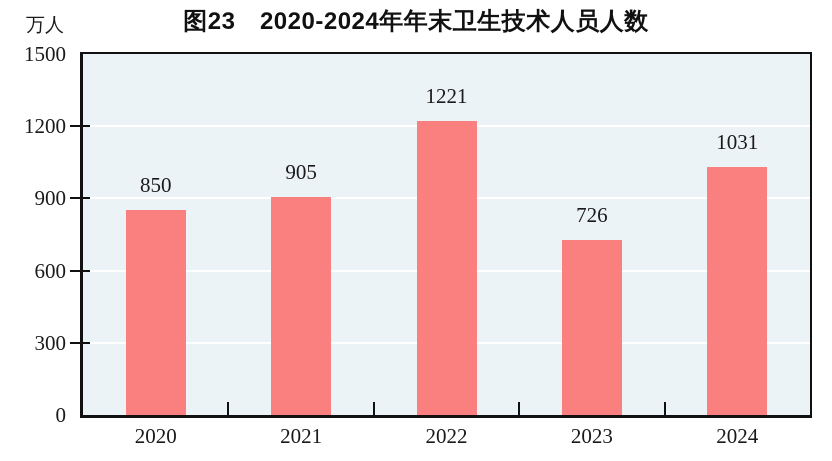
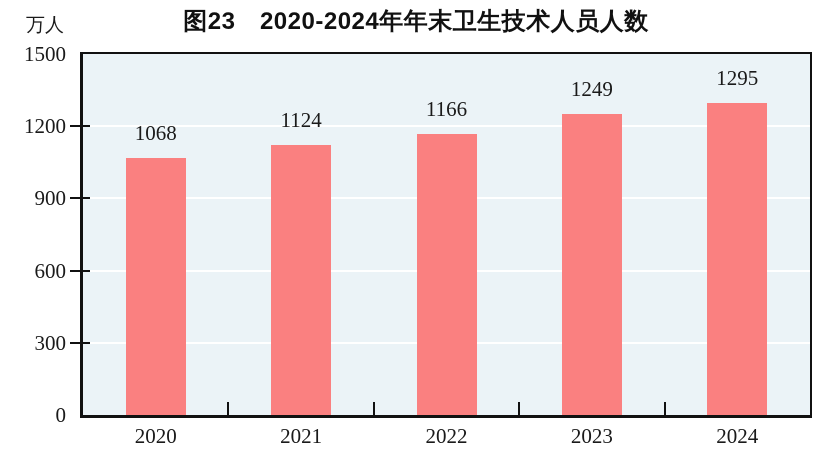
2020: 850 -> 1068
2021: 905 -> 1124
2022: 1221 -> 1166
2023: 726 -> 1249
2024: 1031 -> 1295
